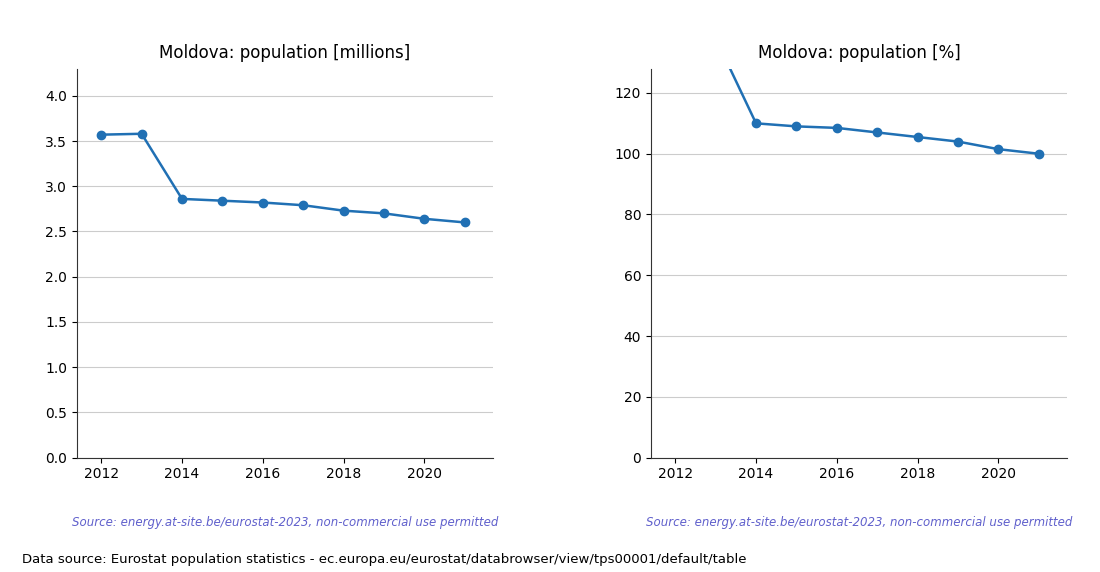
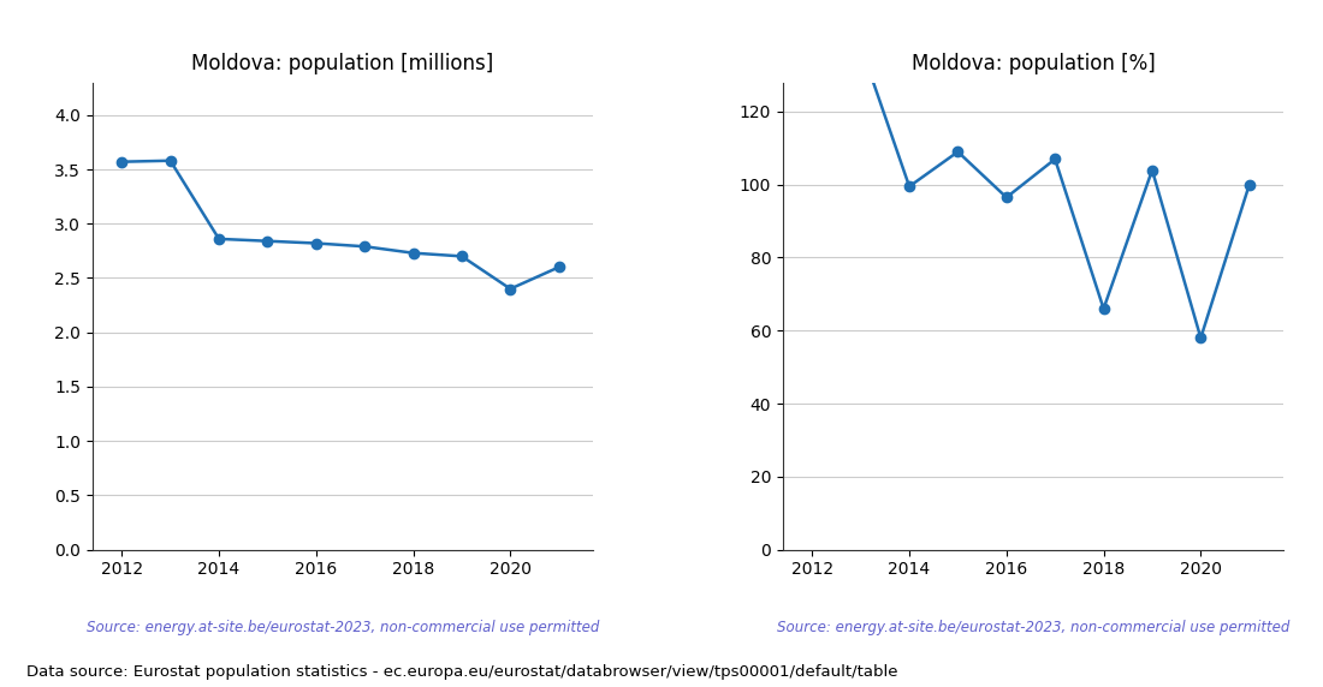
Moldova: population [millions]/2020: 2.64 -> 2.40
Moldova: population [%]/2014: 110.0 -> 99.5
Moldova: population [%]/2016: 108.5 -> 96.5
Moldova: population [%]/2018: 105.5 -> 66.0
Moldova: population [%]/2020: 101.5 -> 58.0
